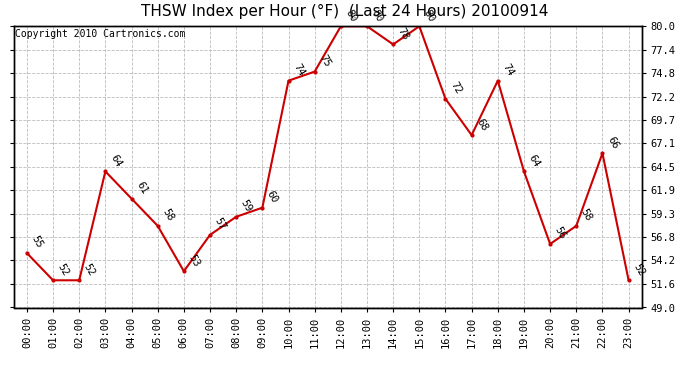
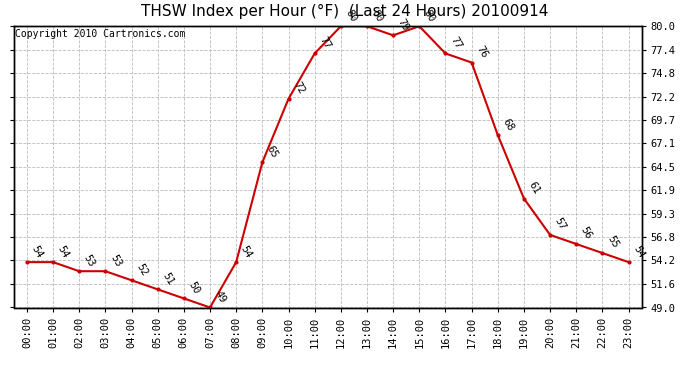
00:00: 55 -> 54
01:00: 52 -> 54
02:00: 52 -> 53
03:00: 64 -> 53
04:00: 61 -> 52
05:00: 58 -> 51
06:00: 53 -> 50
07:00: 57 -> 49
08:00: 59 -> 54
09:00: 60 -> 65
10:00: 74 -> 72
11:00: 75 -> 77
14:00: 78 -> 79
16:00: 72 -> 77
17:00: 68 -> 76
18:00: 74 -> 68
19:00: 64 -> 61
20:00: 56 -> 57
21:00: 58 -> 56
22:00: 66 -> 55
23:00: 52 -> 54
